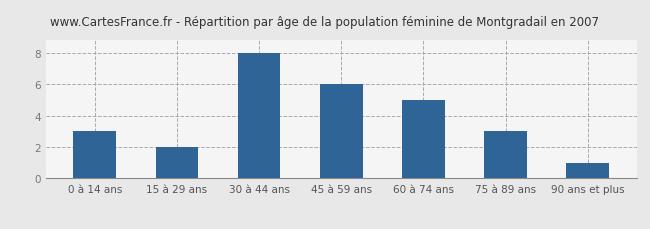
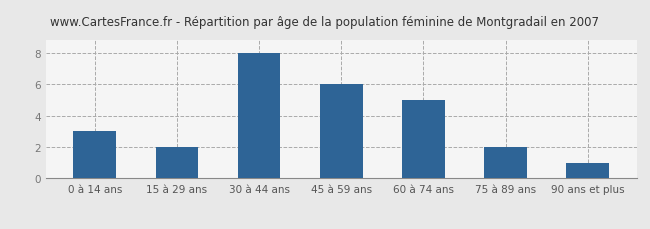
75 à 89 ans: 3 -> 2
